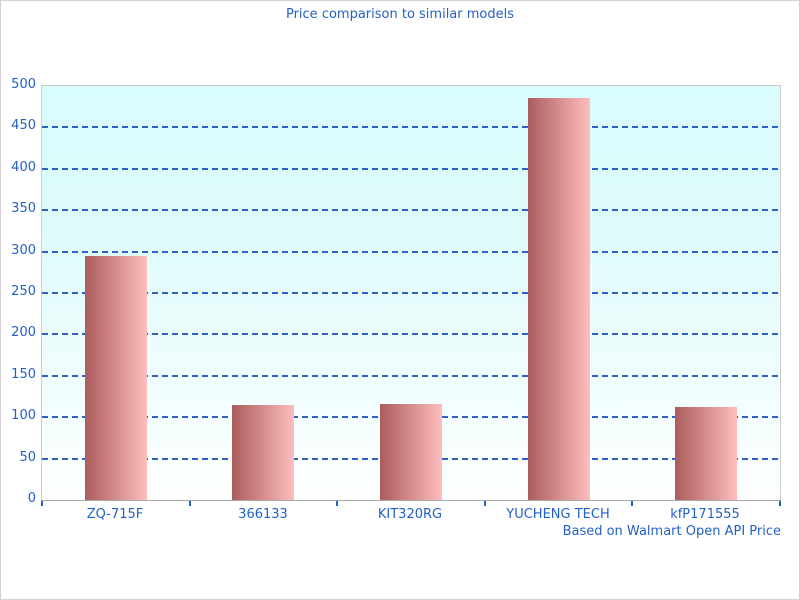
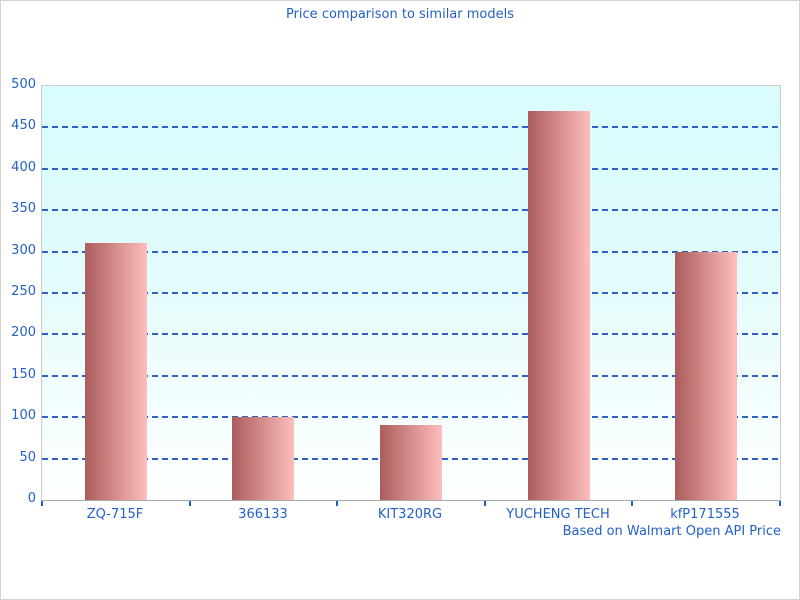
ZQ-715F: 300 -> 310
366133: 120 -> 100
KIT320RG: 120 -> 90
YUCHENG TECH: 490 -> 470
kfP171555: 110 -> 300
